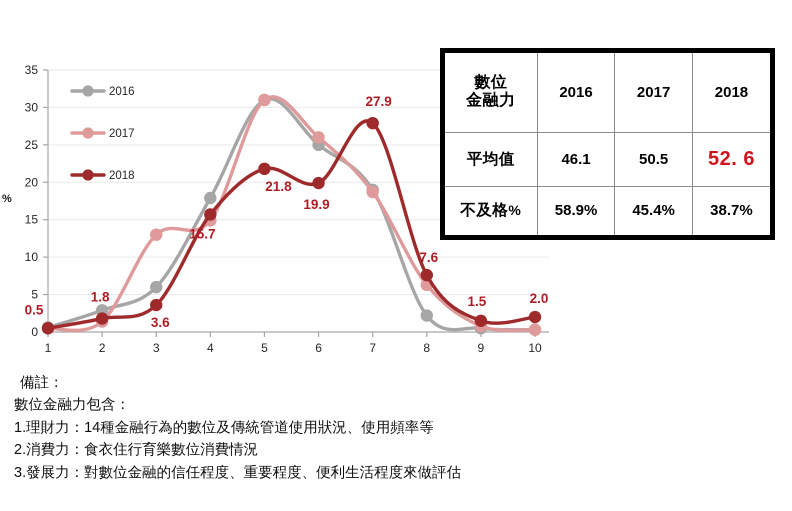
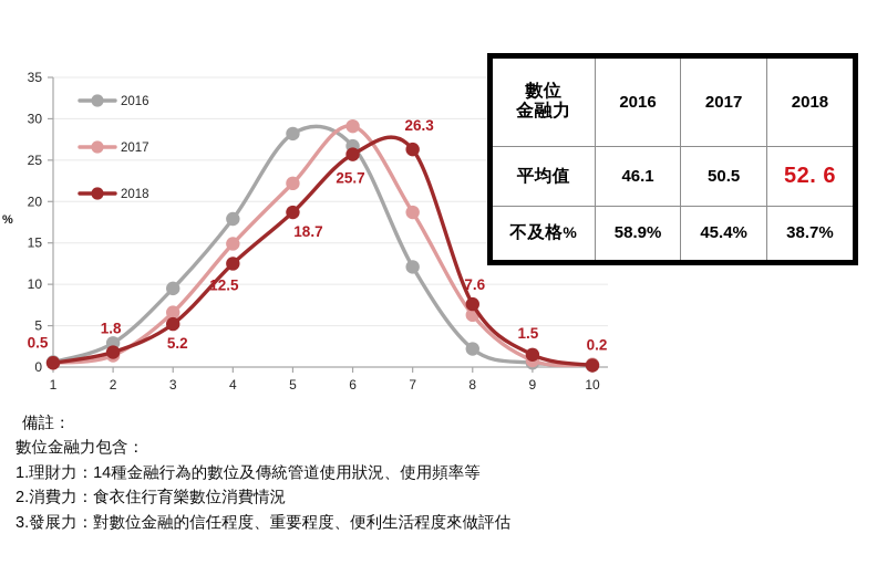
2016/3: 6 -> 10
2017/3: 13 -> 7
2018/3: 3.6 -> 5.2
2018/4: 15.7 -> 12.5
2016/5: 31 -> 28
2017/5: 31 -> 22
2018/5: 21.8 -> 18.7
2016/6: 25 -> 27
2017/6: 26 -> 29
2018/6: 19.9 -> 25.7
2016/7: 19 -> 12
2018/7: 27.9 -> 26.3
2018/10: 2.0 -> 0.2
